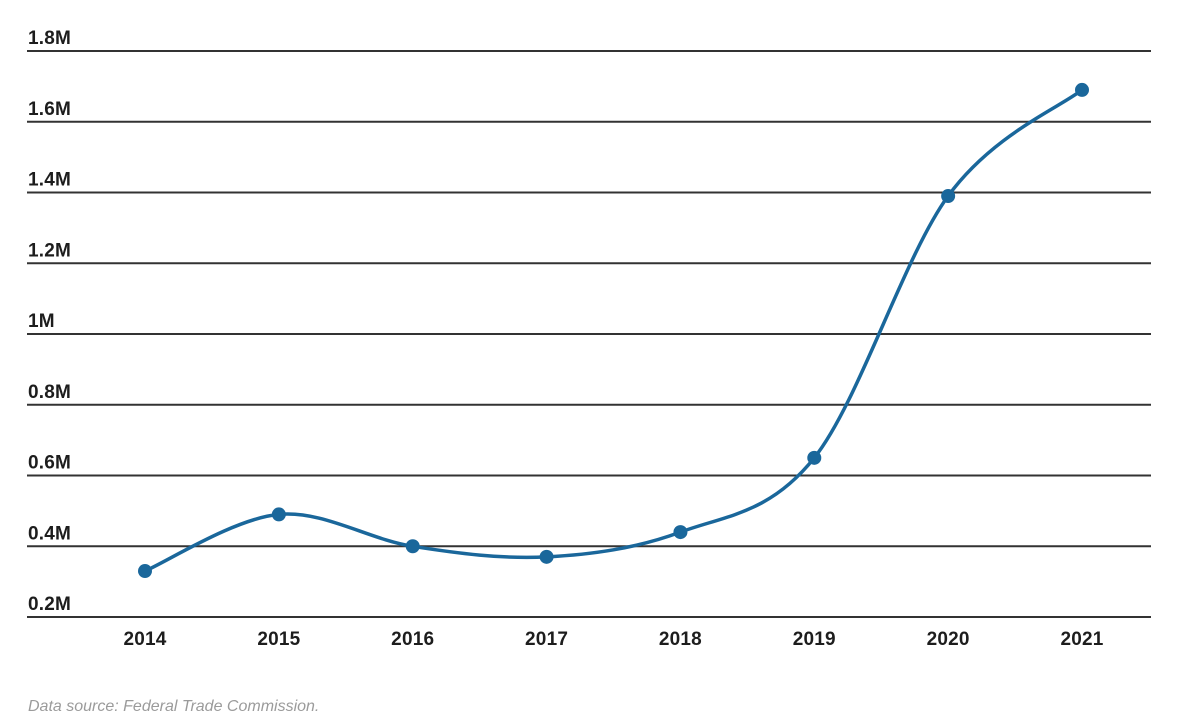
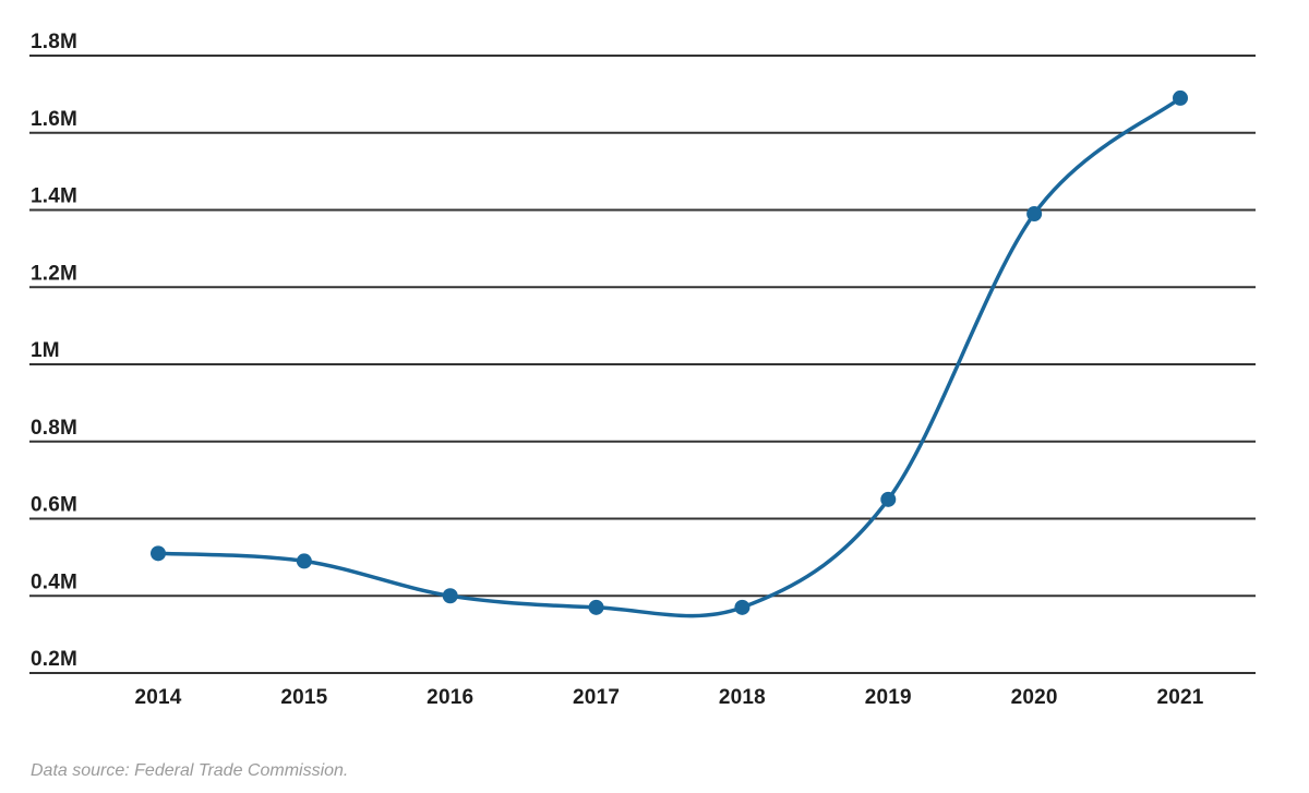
2014: 0.33M -> 0.51M
2018: 0.44M -> 0.37M
